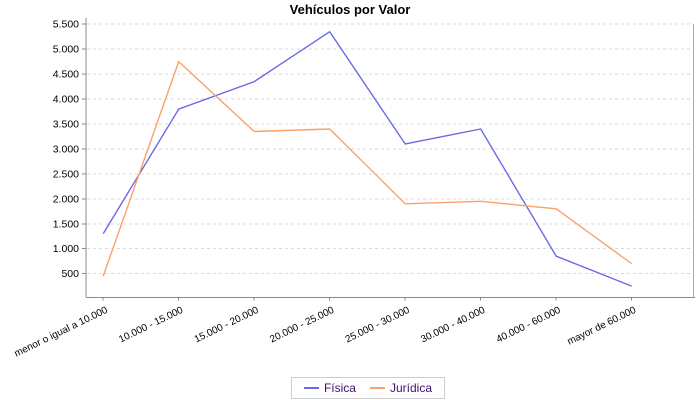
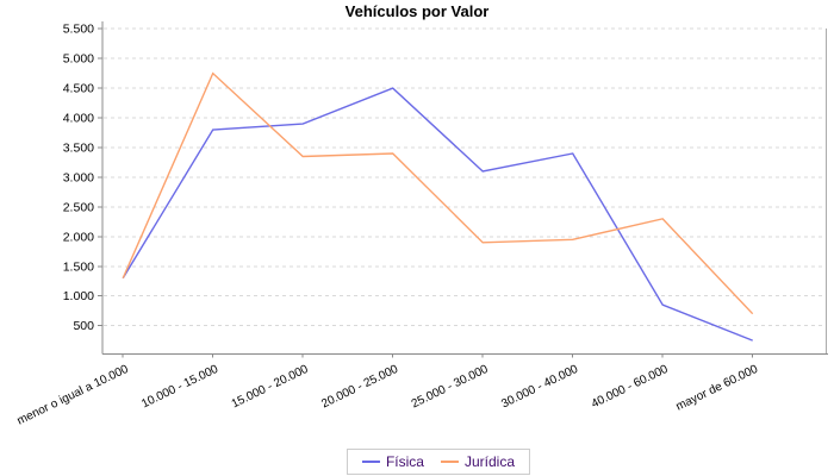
Jurídica/menor o igual a 10.000: 400 -> 1300
Física/15.000 - 20.000: 4400 -> 3900
Física/20.000 - 25.000: 5400 -> 4500
Jurídica/40.000 - 60.000: 1800 -> 2300
